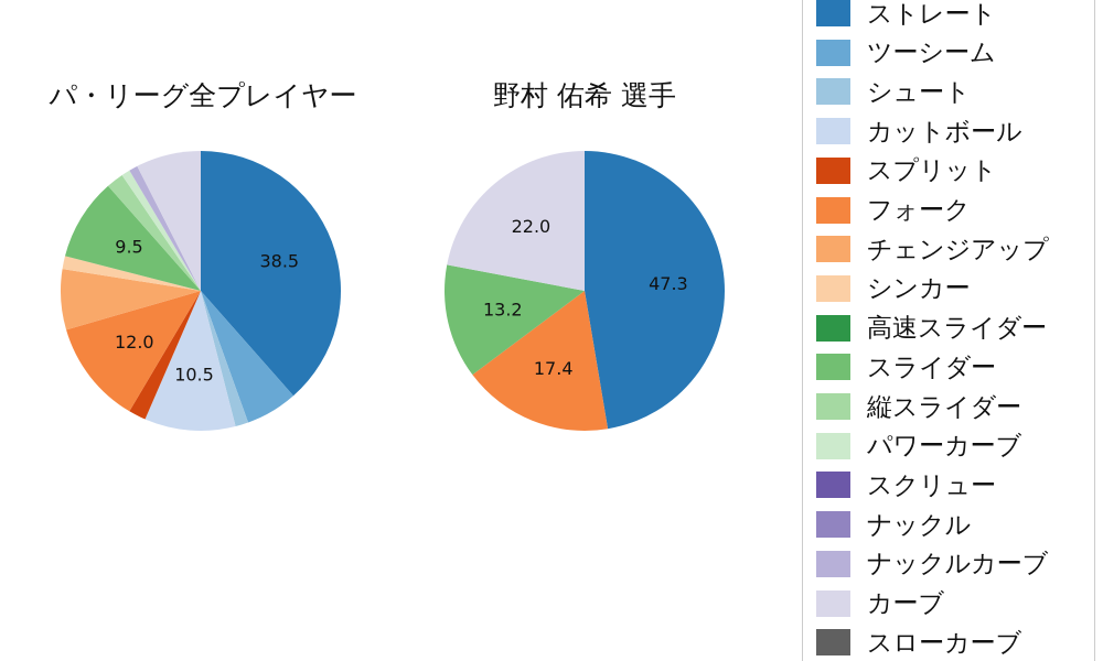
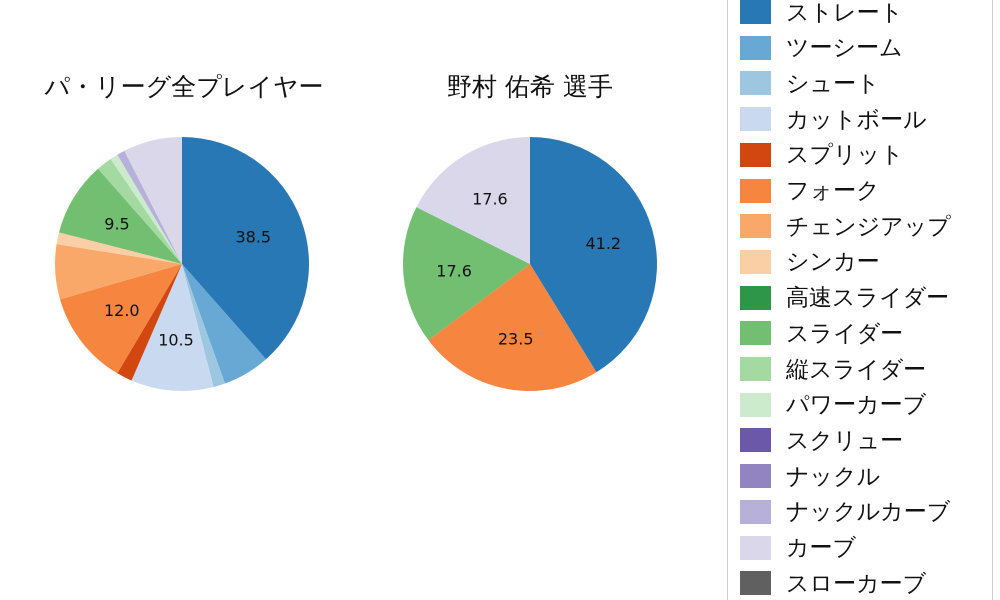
野村 佑希 選手/ストレート: 47.3 -> 41.2
野村 佑希 選手/フォーク: 17.4 -> 23.5
野村 佑希 選手/スライダー: 13.2 -> 17.6
野村 佑希 選手/カーブ: 22.0 -> 17.6
